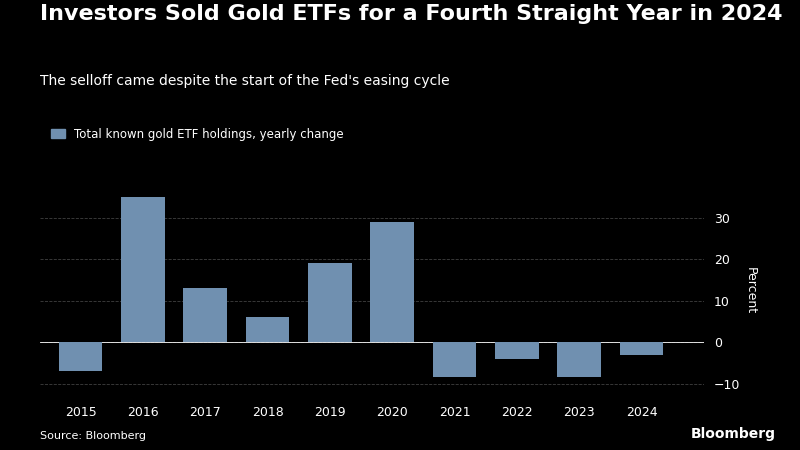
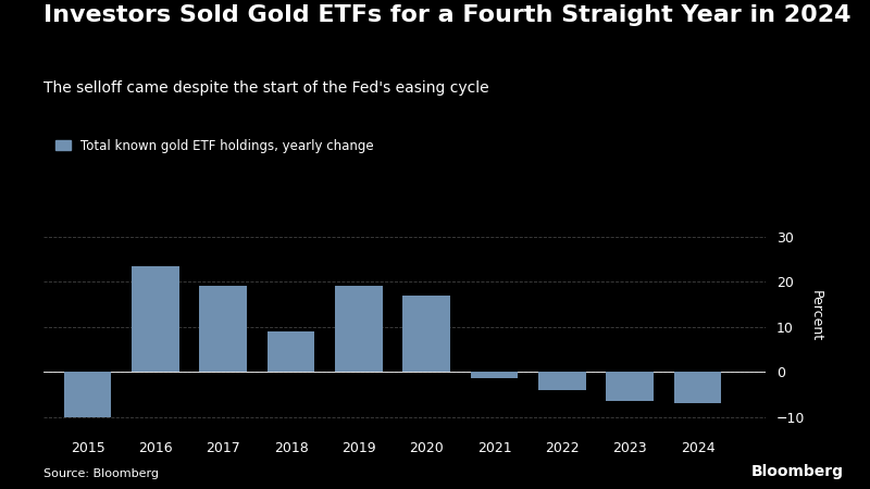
2015: -7.0 -> -10.0
2016: 35.0 -> 23.5
2017: 13.0 -> 19.0
2018: 6.0 -> 9.0
2020: 29.0 -> 17.0
2021: -8.5 -> -1.5
2023: -8.5 -> -6.5
2024: -3.0 -> -7.0
